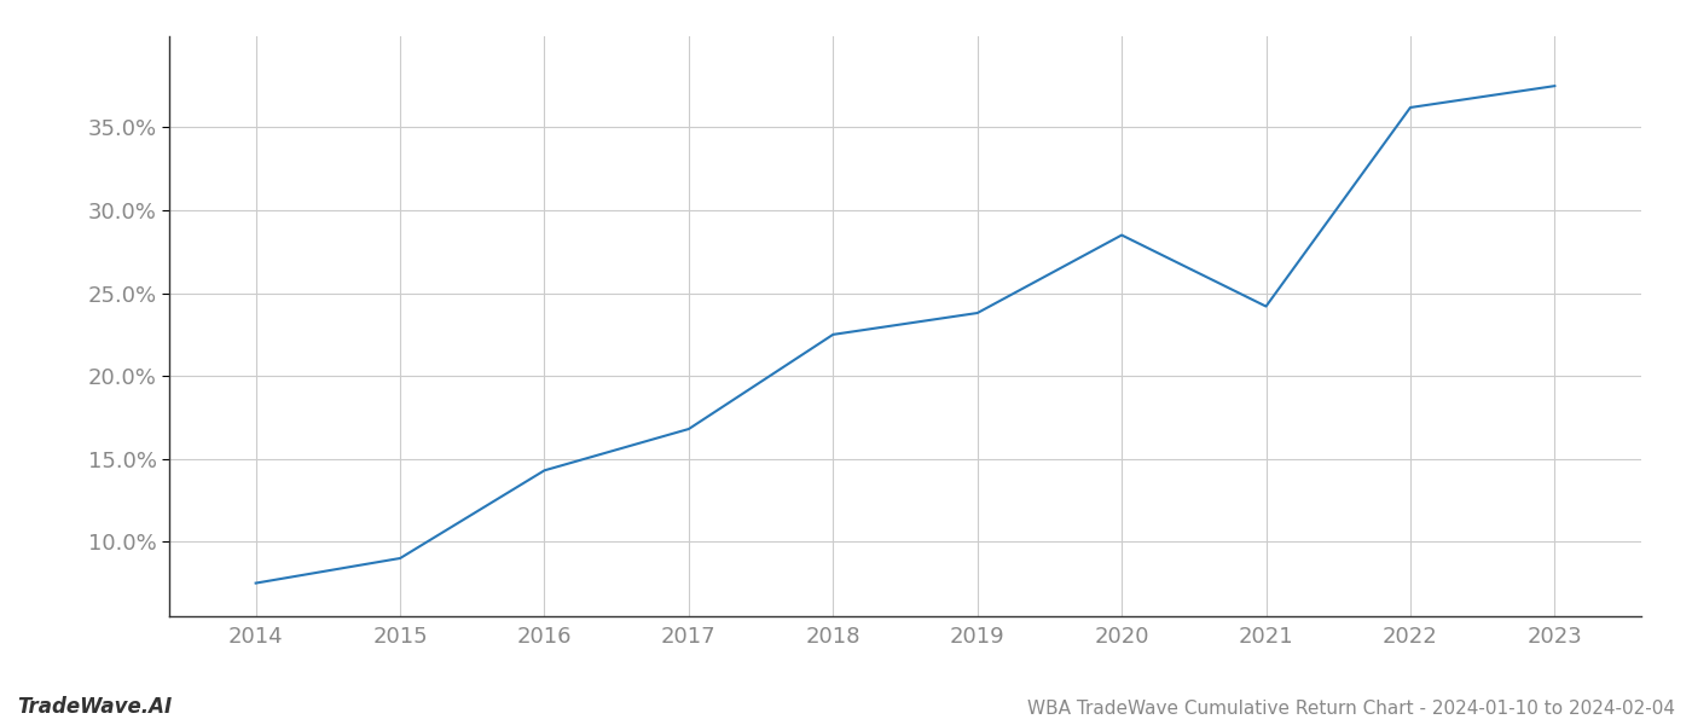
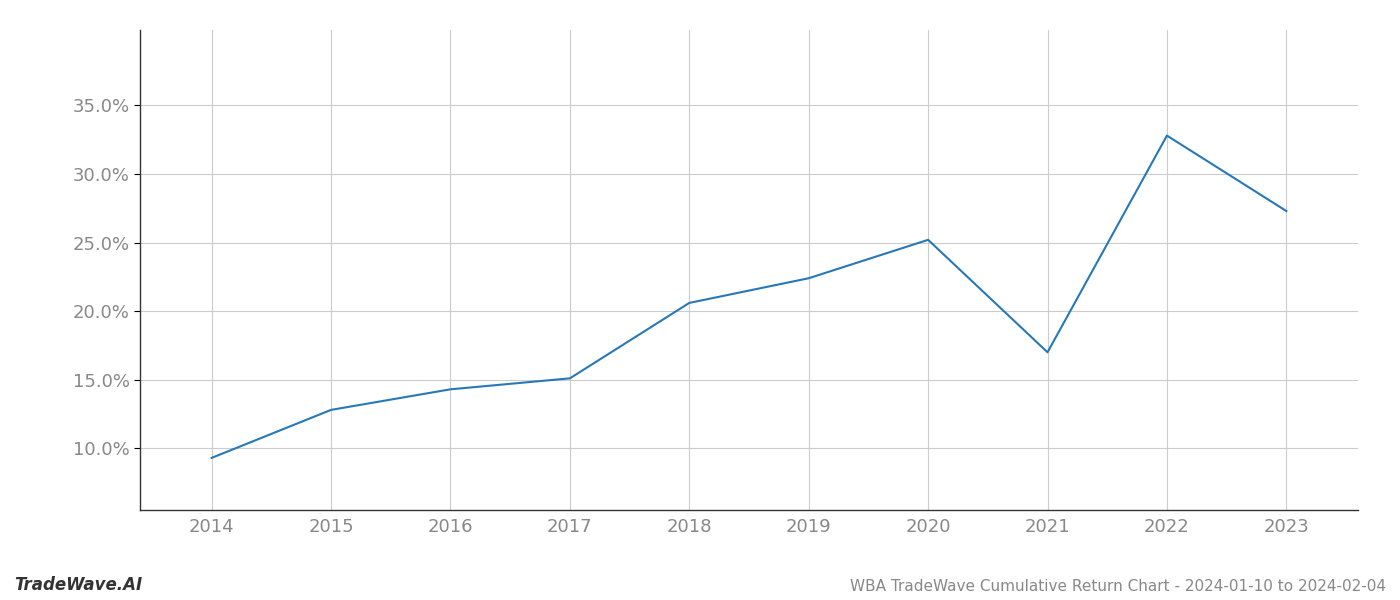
2014: 7.5% -> 9.3%
2015: 9.0% -> 12.8%
2017: 16.8% -> 15.1%
2018: 22.5% -> 20.6%
2019: 23.8% -> 22.4%
2020: 28.5% -> 25.2%
2021: 24.2% -> 17.0%
2022: 36.2% -> 32.8%
2023: 37.5% -> 27.3%
